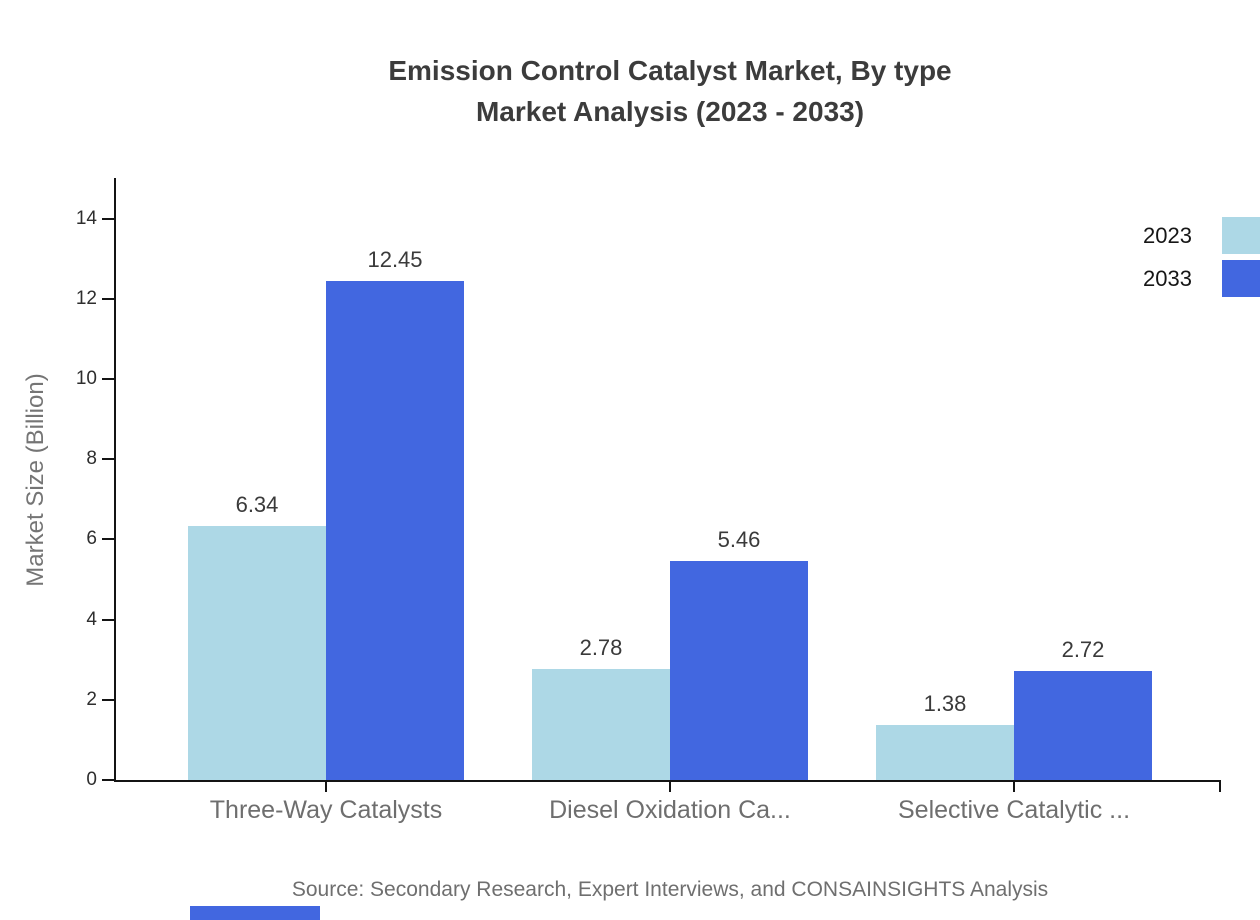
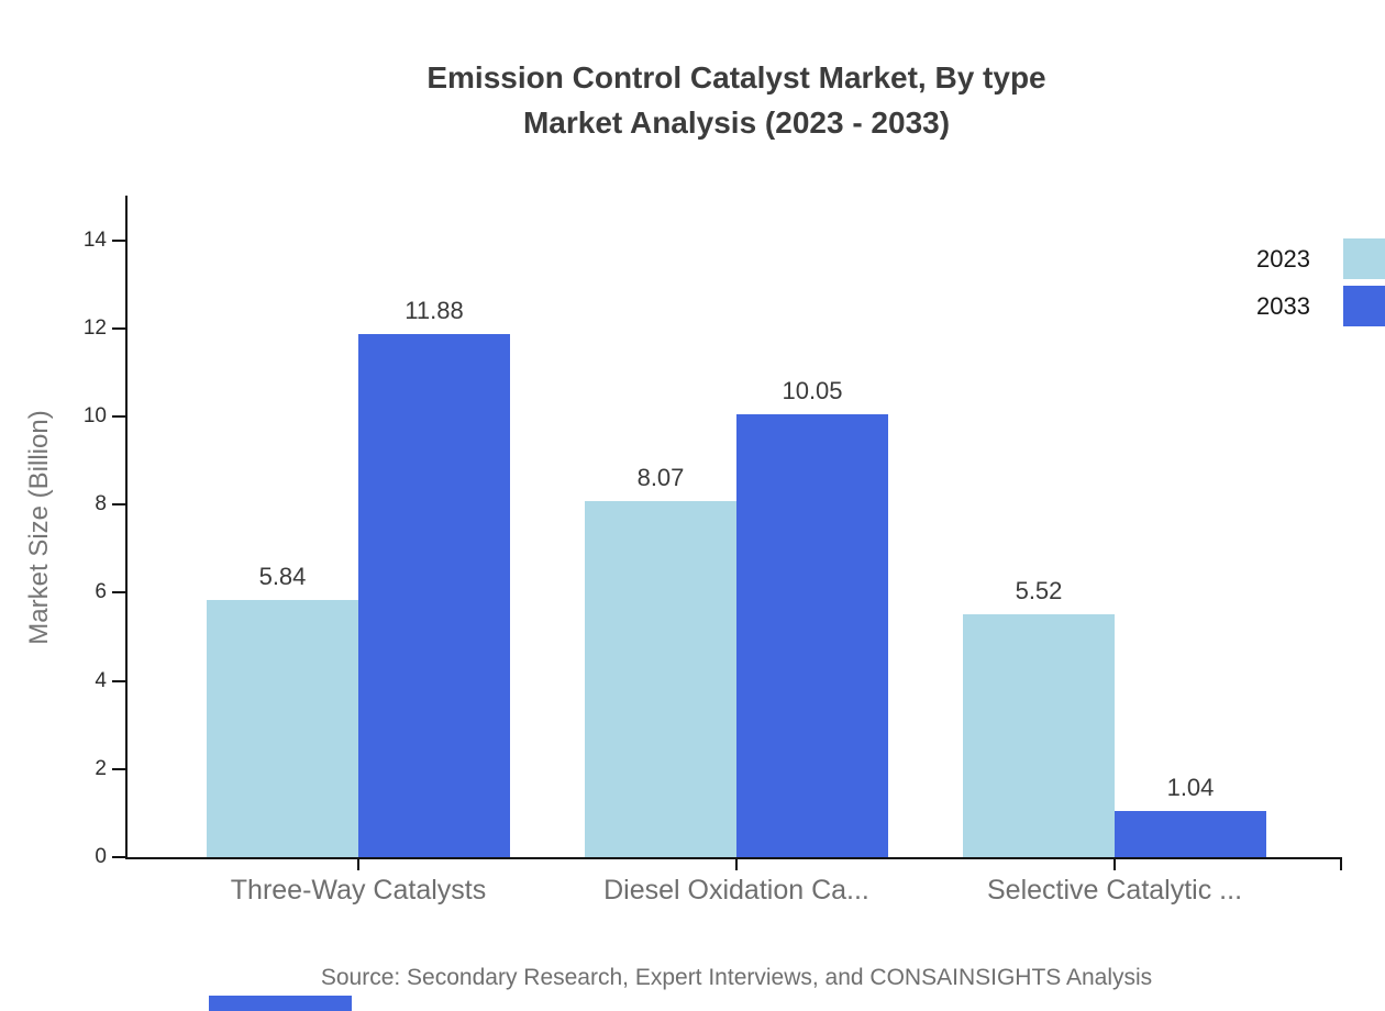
2023/Three-Way Catalysts: 6.34 -> 5.84
2033/Three-Way Catalysts: 12.45 -> 11.88
2023/Diesel Oxidation Ca...: 2.78 -> 8.07
2033/Diesel Oxidation Ca...: 5.46 -> 10.05
2023/Selective Catalytic ...: 1.38 -> 5.52
2033/Selective Catalytic ...: 2.72 -> 1.04
